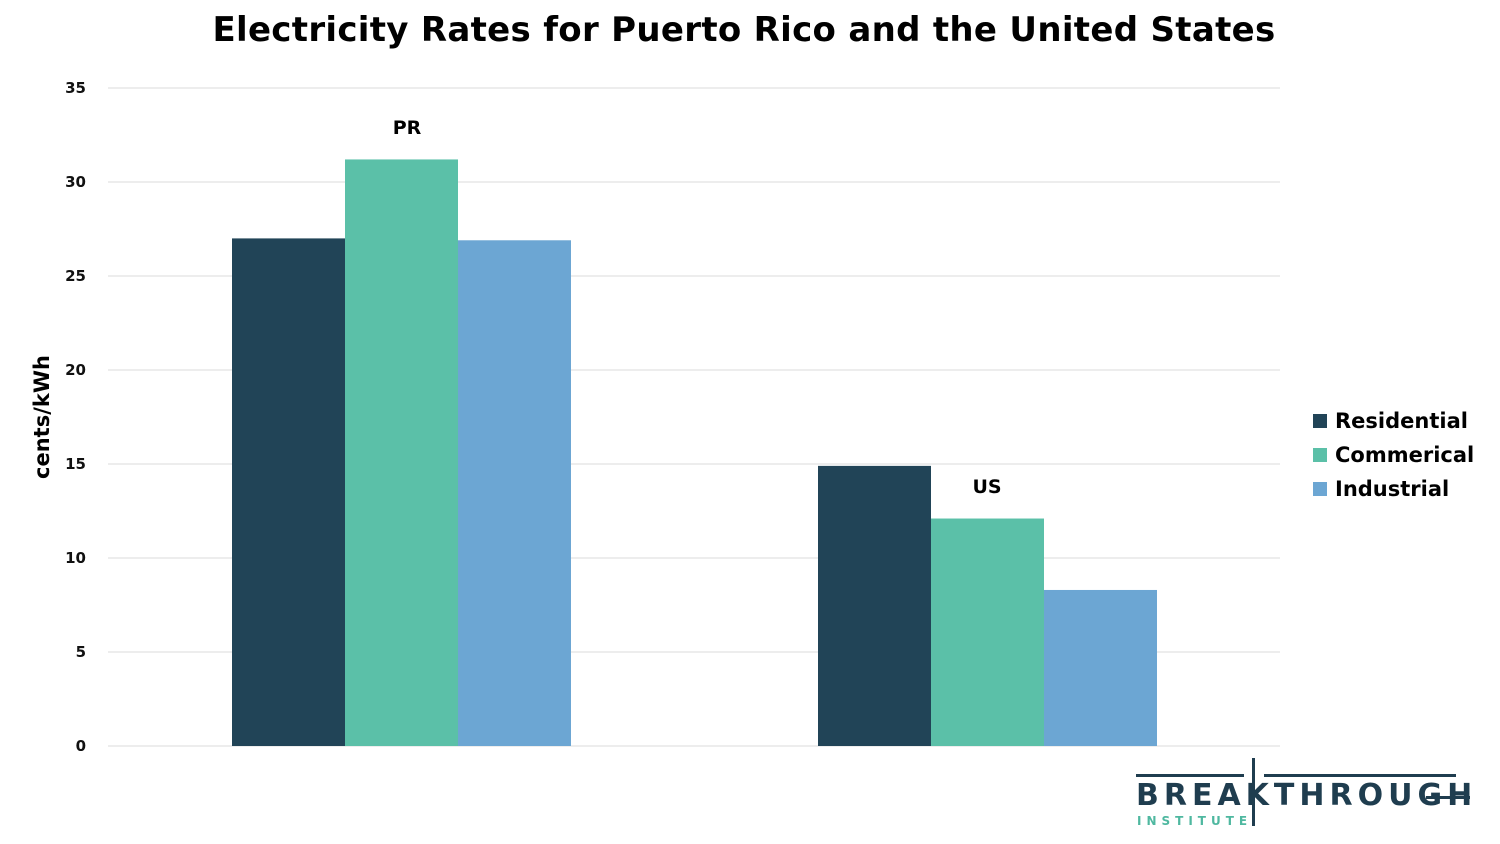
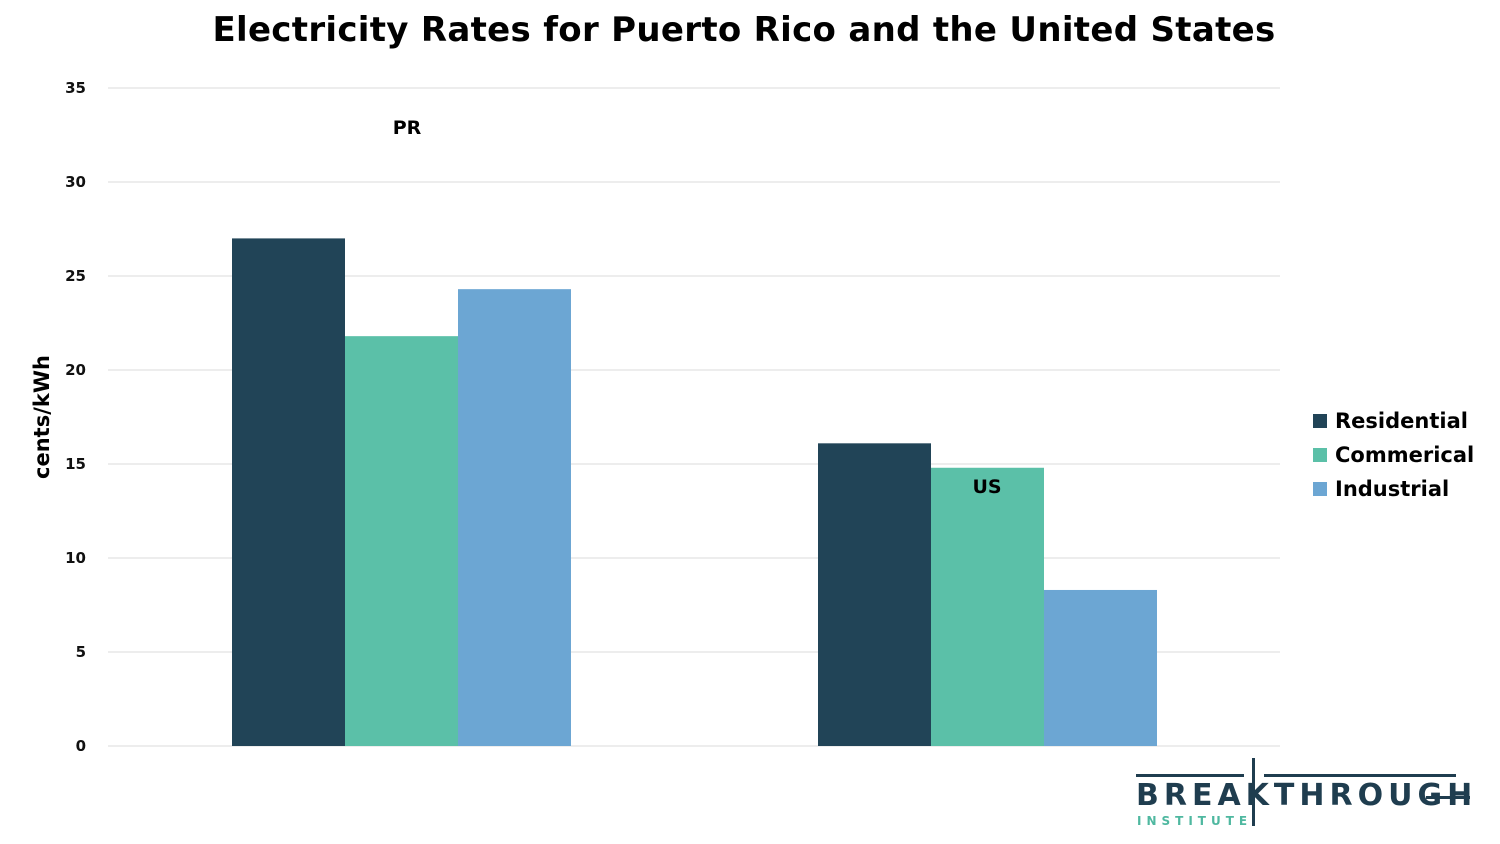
Commerical/PR: 31.2 -> 21.8
Industrial/PR: 26.9 -> 24.3
Residential/US: 14.9 -> 16.1
Commerical/US: 12.1 -> 14.8
